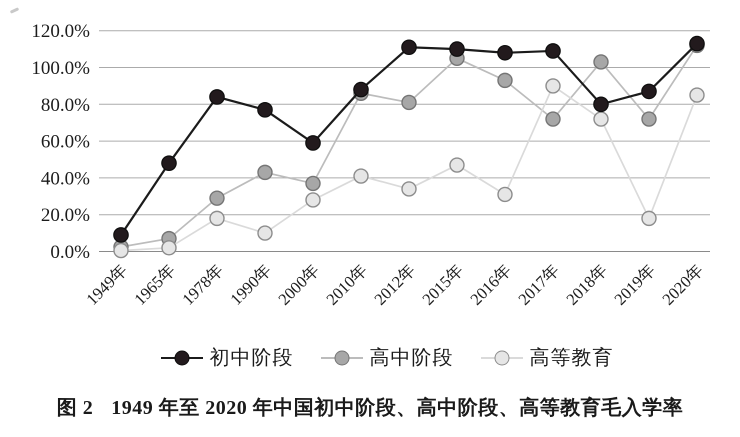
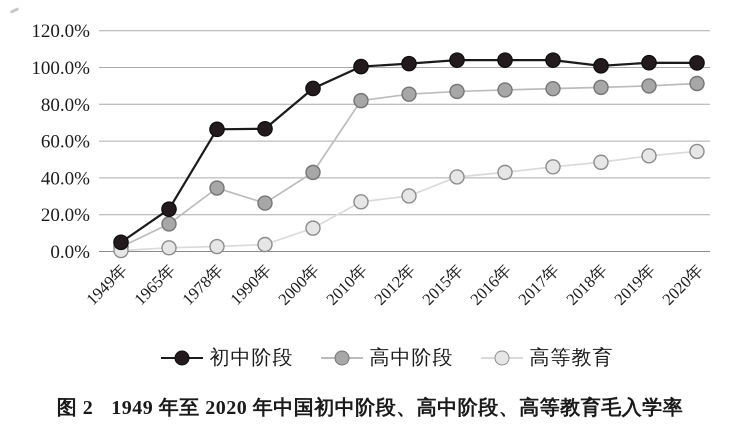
初中阶段/1949年: 9% -> 5%
初中阶段/1965年: 48% -> 23%
高中阶段/1965年: 7% -> 15%
初中阶段/1978年: 84% -> 66%
高中阶段/1978年: 29% -> 34%
高等教育/1978年: 18% -> 3%
初中阶段/1990年: 77% -> 67%
高中阶段/1990年: 43% -> 26%
高等教育/1990年: 10% -> 4%
初中阶段/2000年: 59% -> 89%
高中阶段/2000年: 37% -> 43%
高等教育/2000年: 28% -> 13%
初中阶段/2010年: 88% -> 100%
高中阶段/2010年: 86% -> 82%
高等教育/2010年: 41% -> 27%
初中阶段/2012年: 111% -> 102%
高中阶段/2012年: 81% -> 86%
高等教育/2012年: 34% -> 30%
初中阶段/2015年: 110% -> 104%
高中阶段/2015年: 105% -> 87%
高等教育/2015年: 47% -> 40%
初中阶段/2016年: 108% -> 104%
高中阶段/2016年: 93% -> 88%
高等教育/2016年: 31% -> 43%
初中阶段/2017年: 109% -> 104%
高中阶段/2017年: 72% -> 88%
高等教育/2017年: 90% -> 46%
初中阶段/2018年: 80% -> 101%
高中阶段/2018年: 103% -> 89%
高等教育/2018年: 72% -> 48%
初中阶段/2019年: 87% -> 103%
高中阶段/2019年: 72% -> 90%
高等教育/2019年: 18% -> 52%
初中阶段/2020年: 113% -> 102%
高中阶段/2020年: 112% -> 91%
高等教育/2020年: 85% -> 54%
